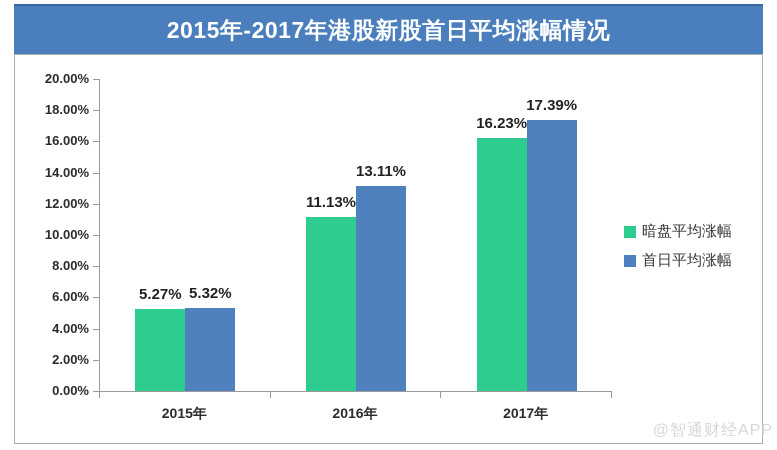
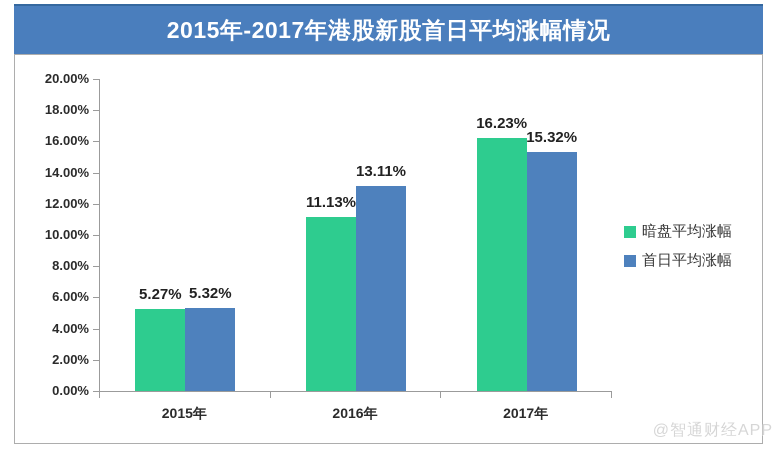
首日平均涨幅/2017年: 17.39% -> 15.32%
